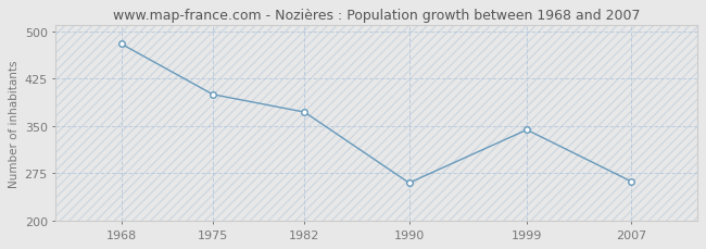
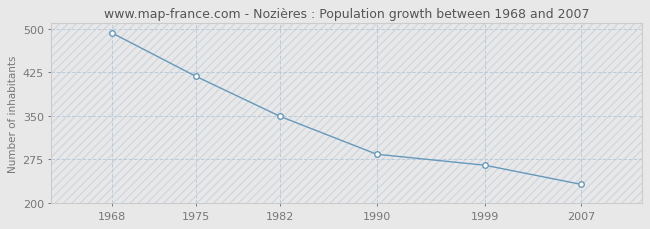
1968: 480 -> 493
1975: 400 -> 418
1982: 372 -> 349
1990: 260 -> 284
1999: 344 -> 265
2007: 262 -> 232
